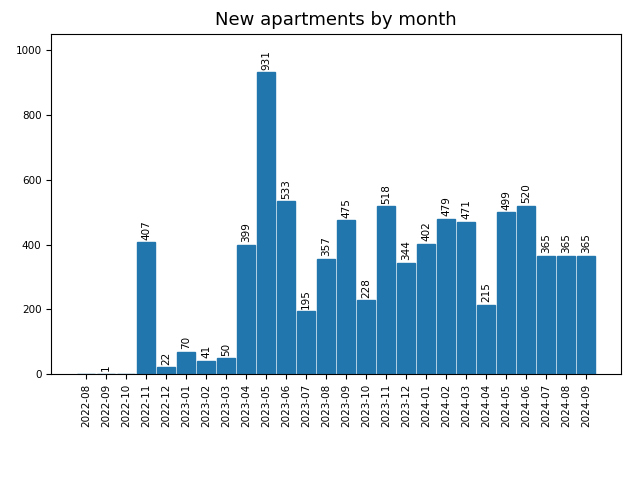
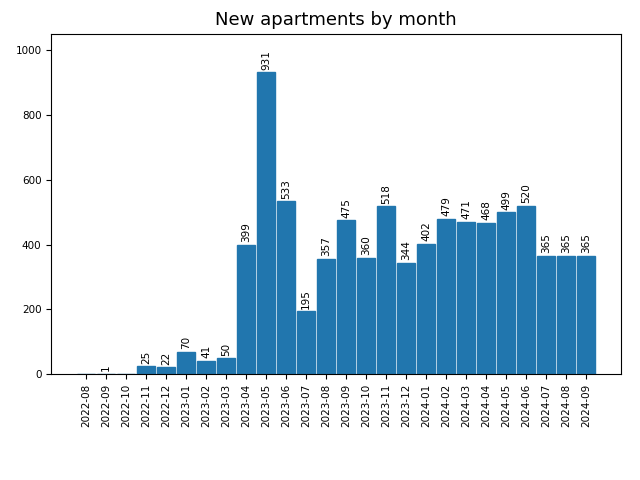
2022-11: 407 -> 25
2023-10: 228 -> 360
2024-04: 215 -> 468
